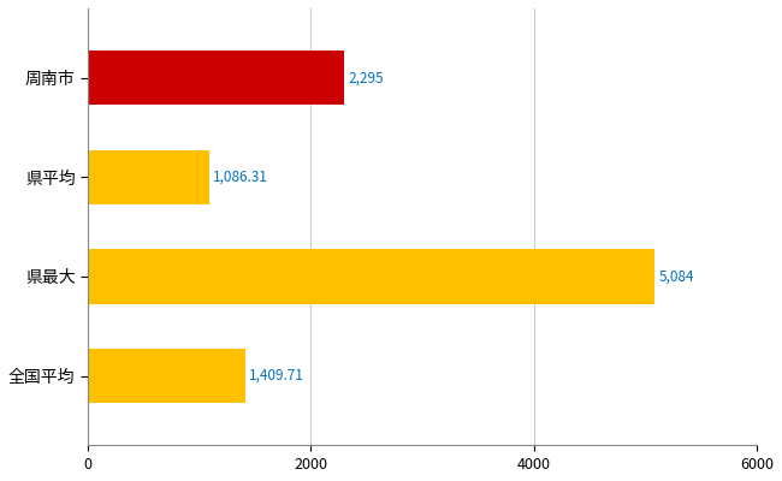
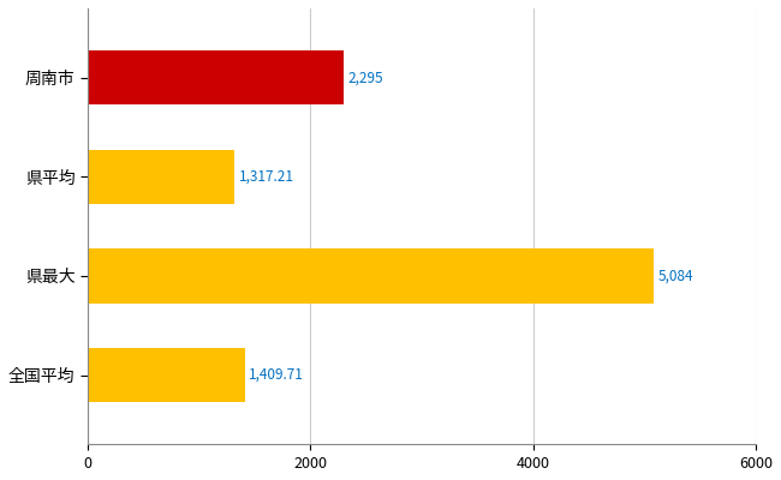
県平均: 1,086.31 -> 1,317.21
